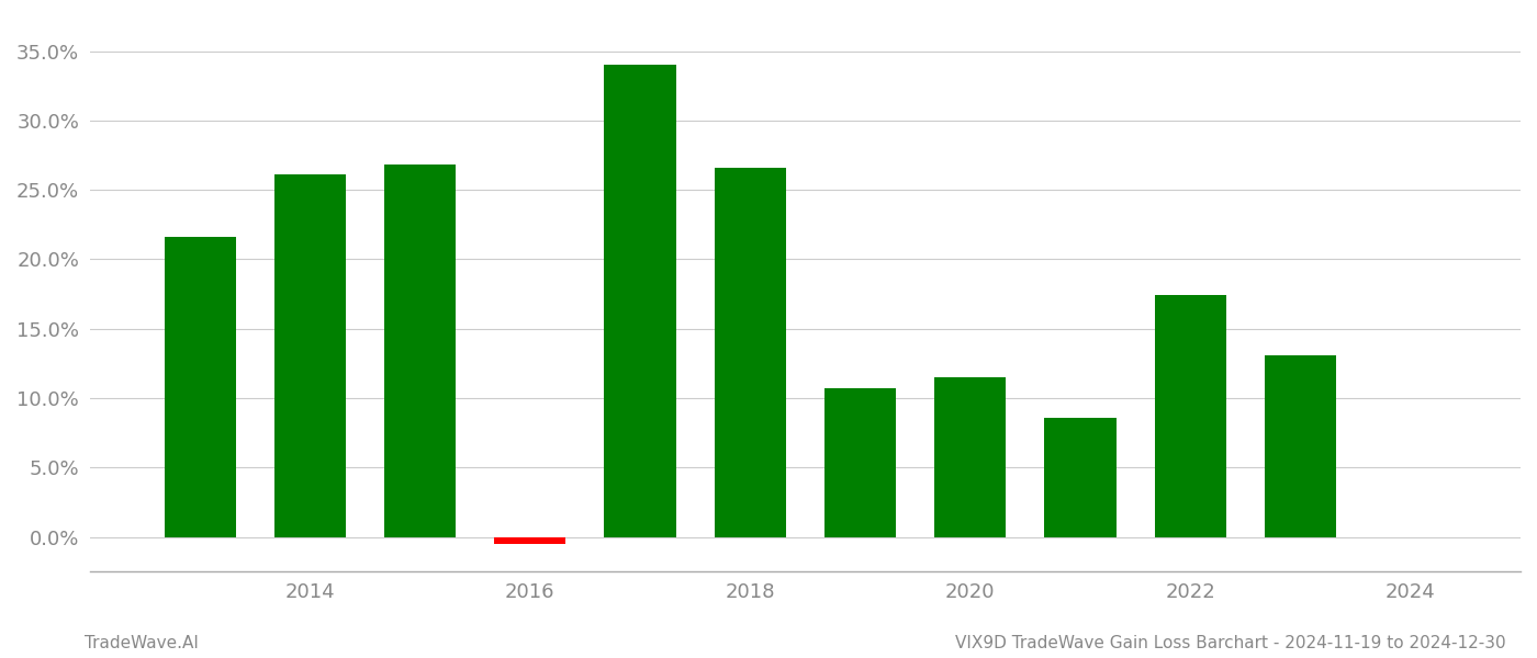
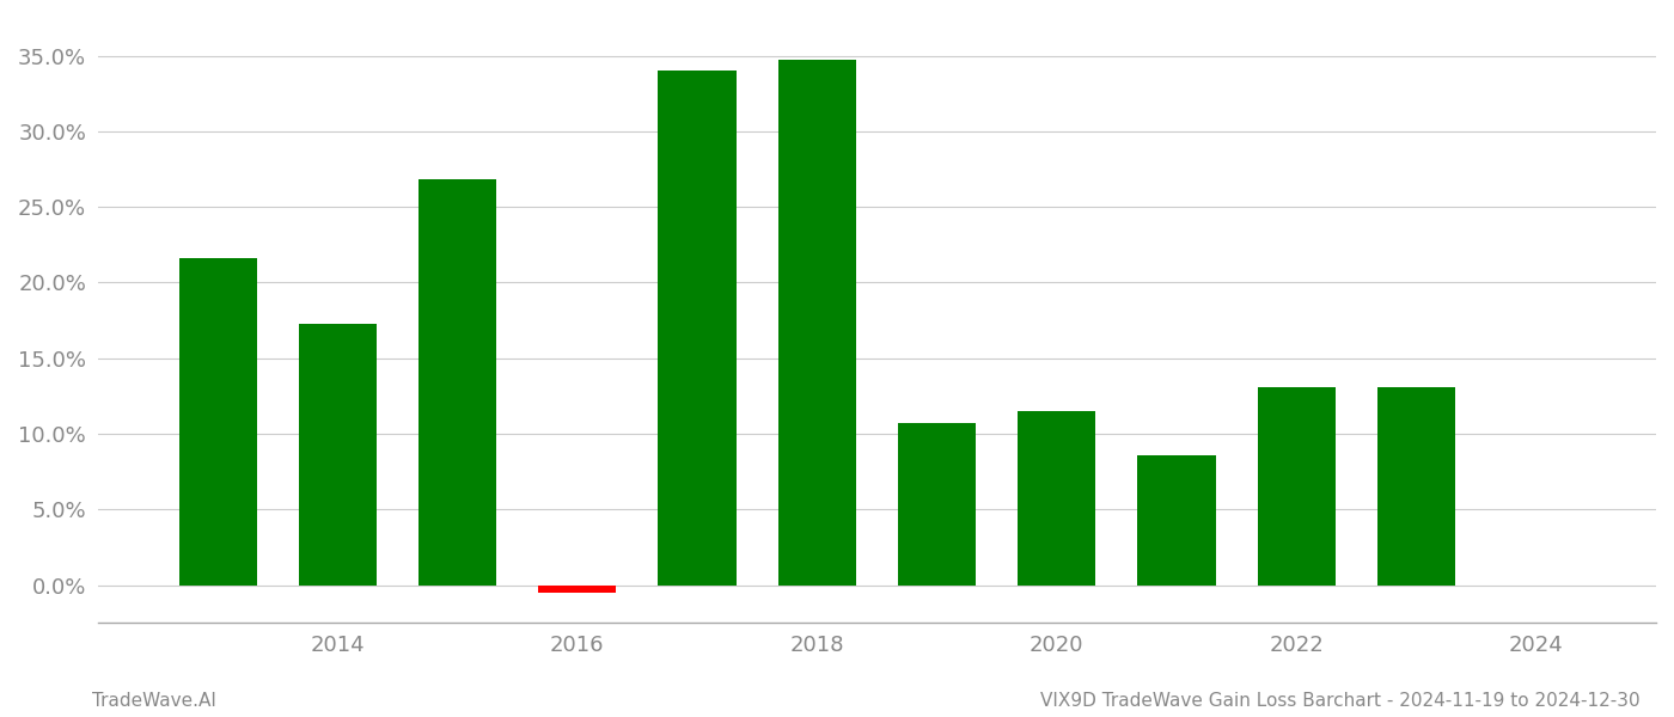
2014: 26.1% -> 17.3%
2018: 26.6% -> 34.7%
2022: 17.4% -> 13.1%
